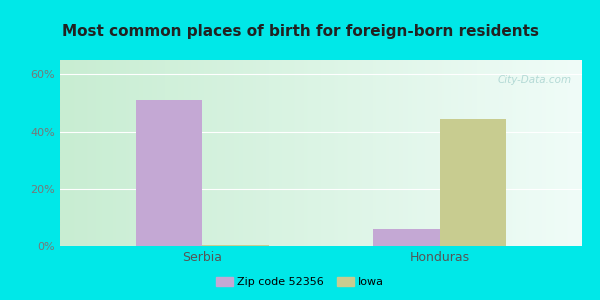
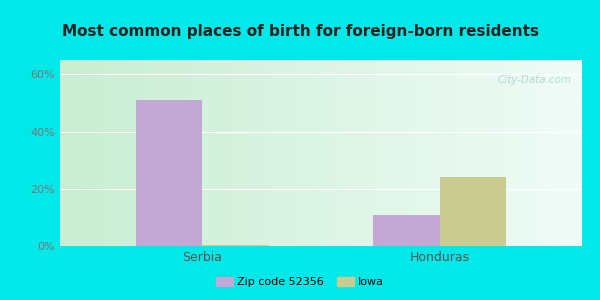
Zip code 52356/Honduras: 6% -> 11%
Iowa/Honduras: 44.5% -> 24.0%
